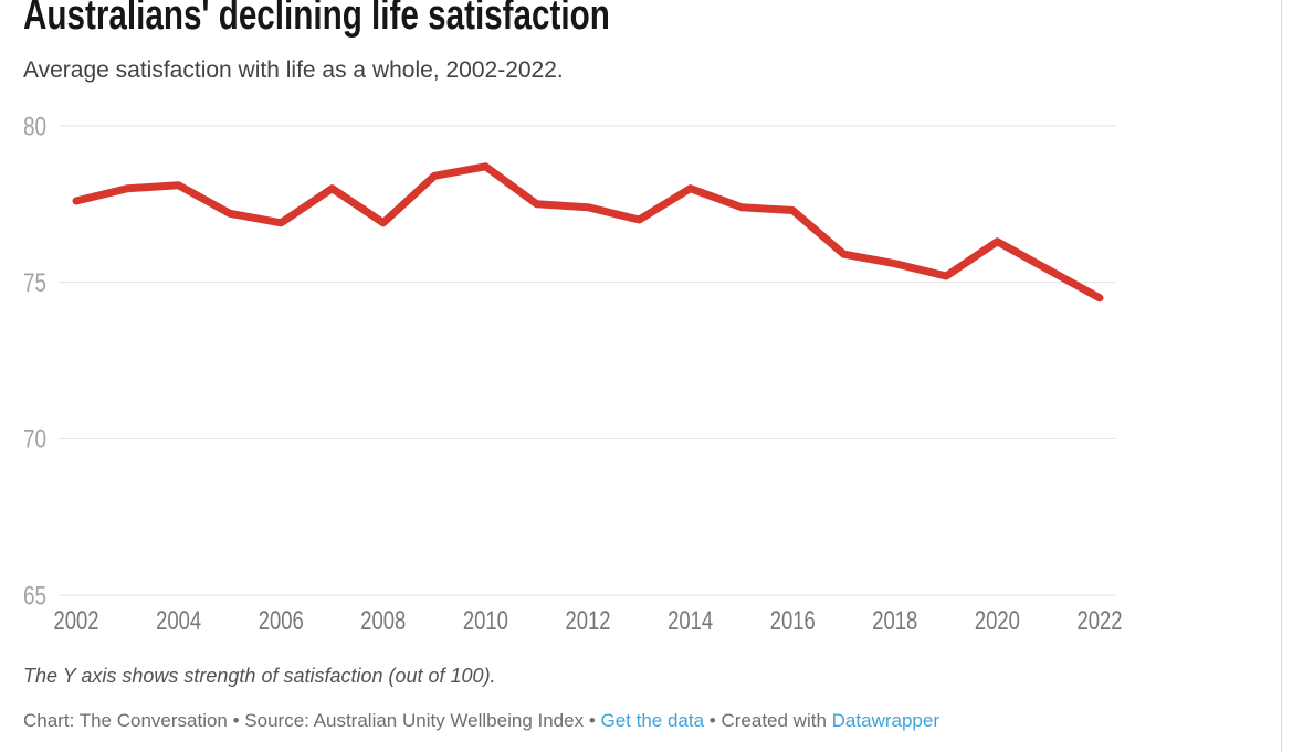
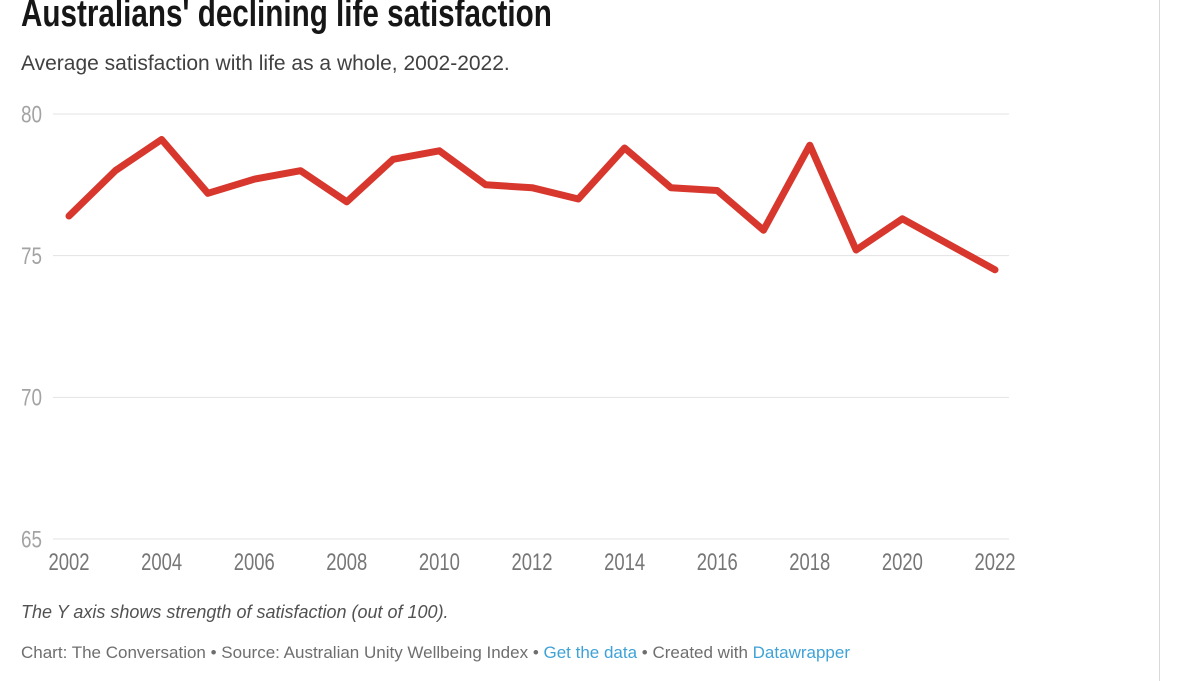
2002: 77.6 -> 76.4
2004: 78.1 -> 79.1
2006: 76.9 -> 77.7
2014: 78.0 -> 78.8
2018: 75.6 -> 78.9
